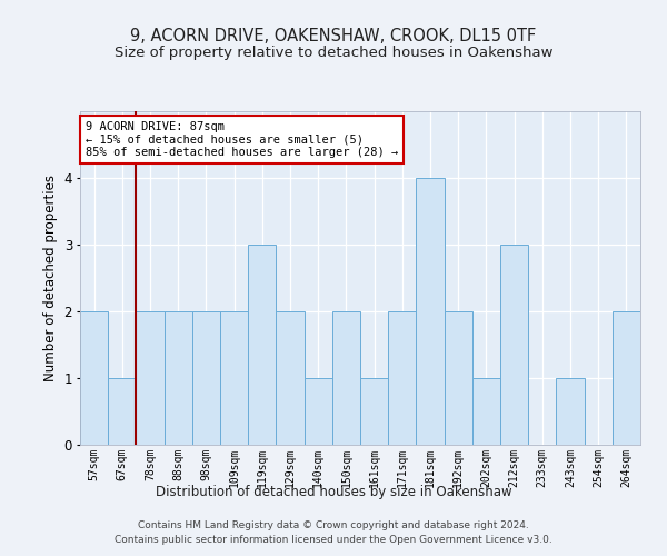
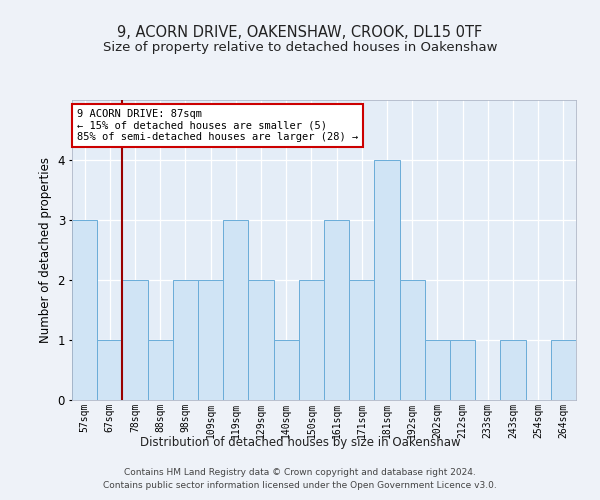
57sqm: 2 -> 3
88sqm: 2 -> 1
161sqm: 1 -> 3
212sqm: 3 -> 1
264sqm: 2 -> 1
